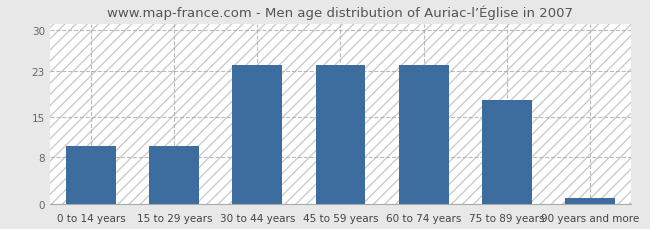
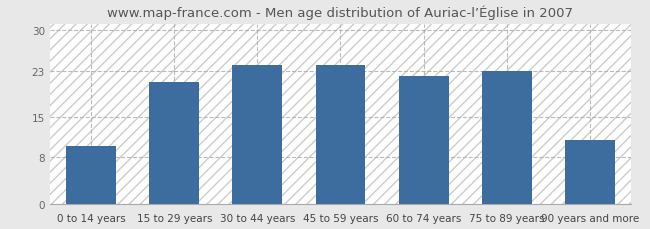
15 to 29 years: 10 -> 21
60 to 74 years: 24 -> 22
75 to 89 years: 18 -> 23
90 years and more: 1 -> 11
